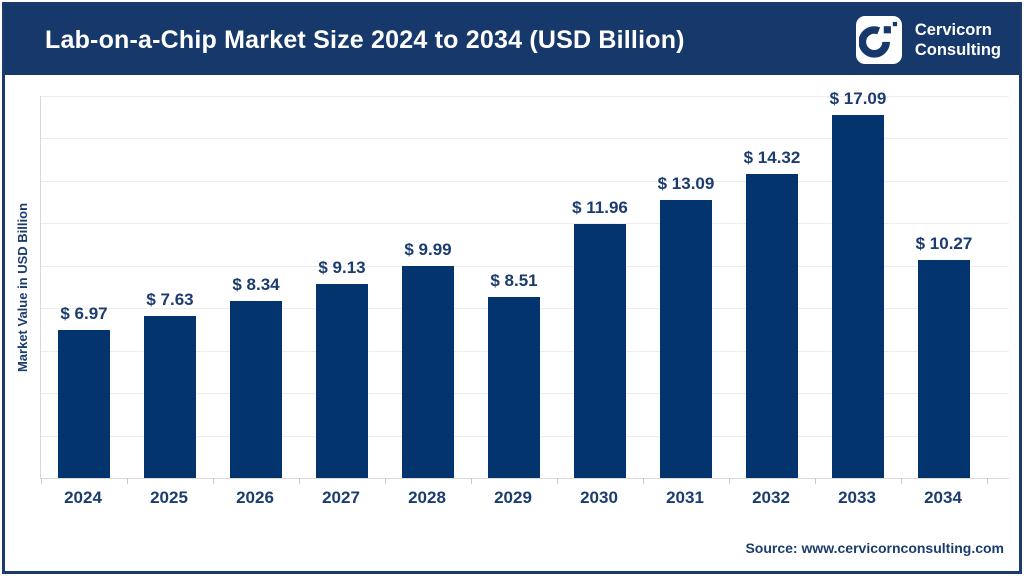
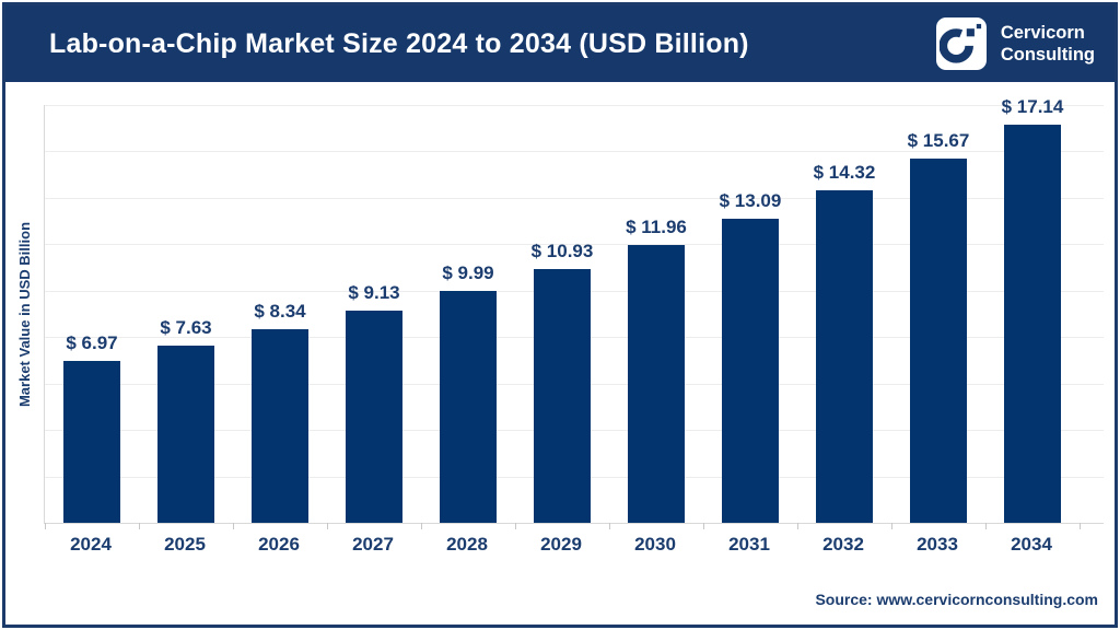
2029: 8.51 -> 10.93
2033: 17.09 -> 15.67
2034: 10.27 -> 17.14
